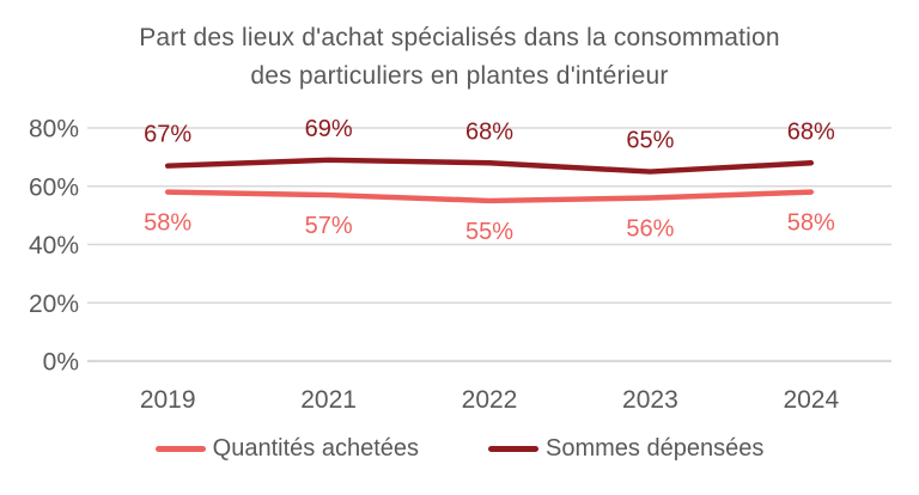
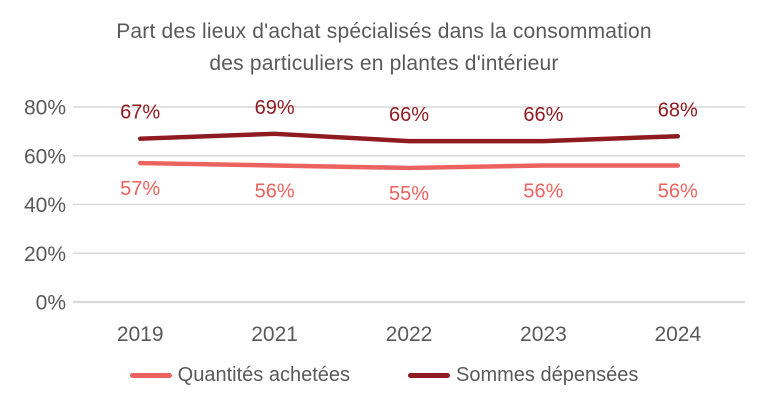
Quantités achetées/2019: 58% -> 57%
Quantités achetées/2021: 57% -> 56%
Sommes dépensées/2022: 68% -> 66%
Sommes dépensées/2023: 65% -> 66%
Quantités achetées/2024: 58% -> 56%
